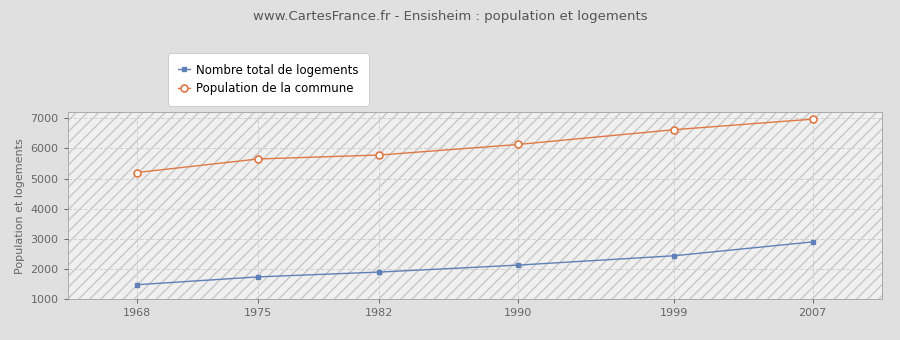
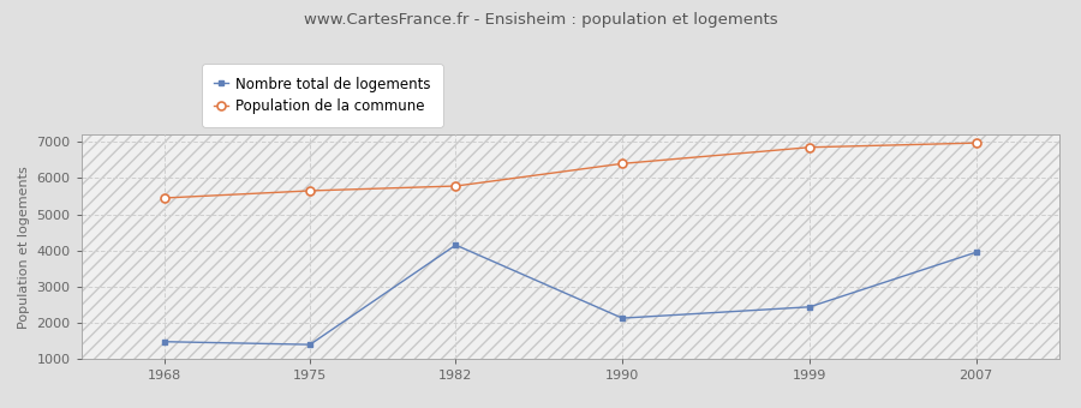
Population de la commune/1968: 5200 -> 5450
Nombre total de logements/1975: 1740 -> 1400
Nombre total de logements/1982: 1900 -> 4150
Population de la commune/1990: 6130 -> 6400
Population de la commune/1999: 6620 -> 6850
Nombre total de logements/2007: 2900 -> 3950
